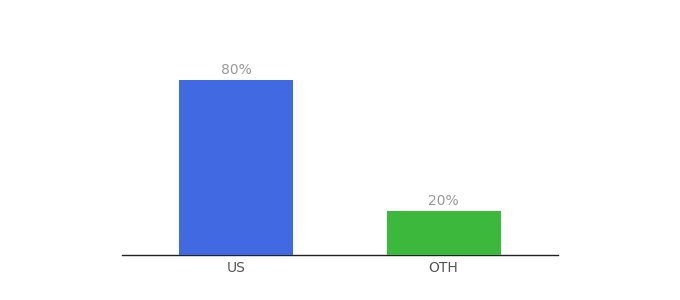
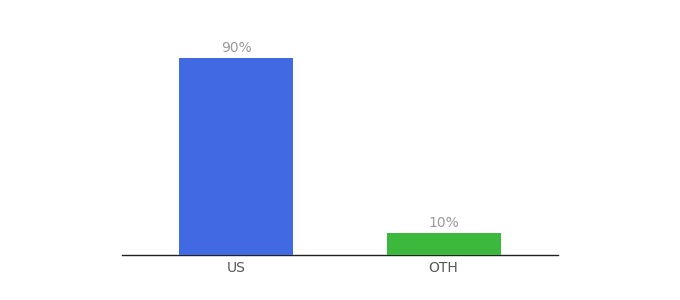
US: 80% -> 90%
OTH: 20% -> 10%
